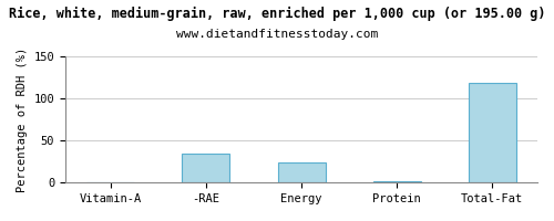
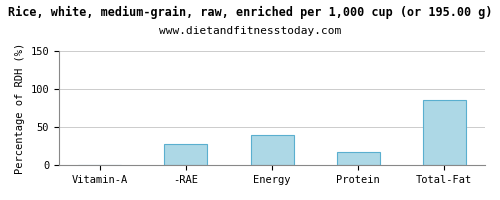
-RAE: 35 -> 28
Energy: 24 -> 40
Protein: 2 -> 18
Total-Fat: 118 -> 86
